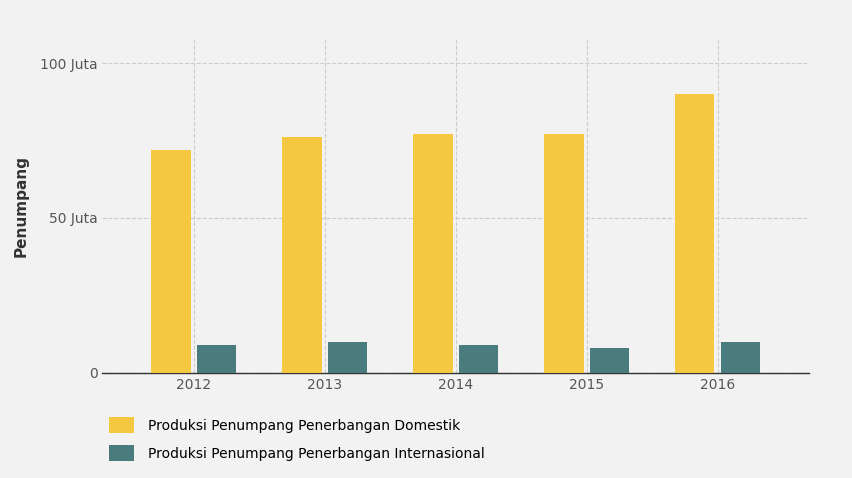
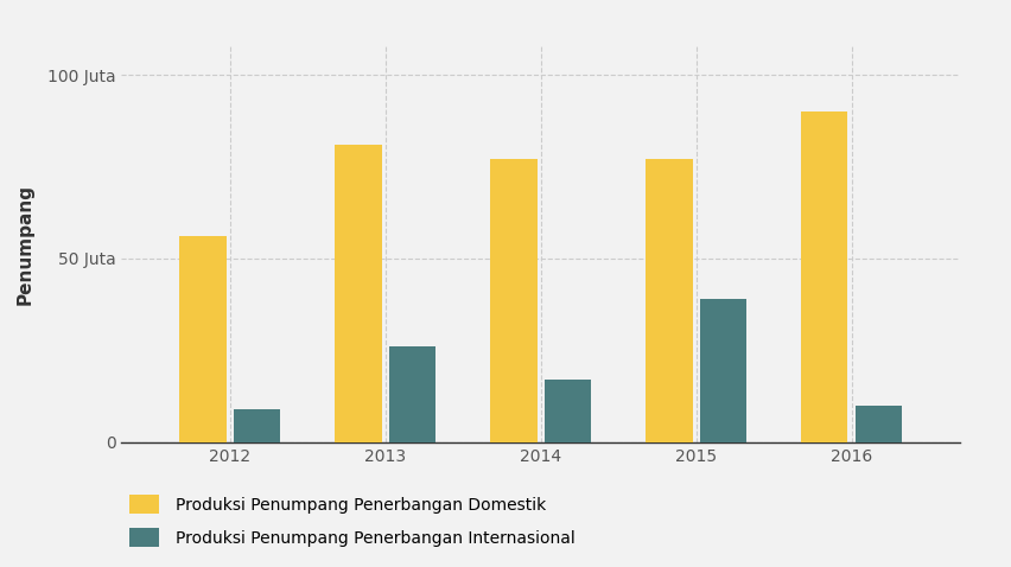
Produksi Penumpang Penerbangan Domestik/2012: 72 Juta -> 56 Juta
Produksi Penumpang Penerbangan Domestik/2013: 76 Juta -> 81 Juta
Produksi Penumpang Penerbangan Internasional/2013: 10 Juta -> 26 Juta
Produksi Penumpang Penerbangan Internasional/2014: 9 Juta -> 17 Juta
Produksi Penumpang Penerbangan Internasional/2015: 8 Juta -> 39 Juta
